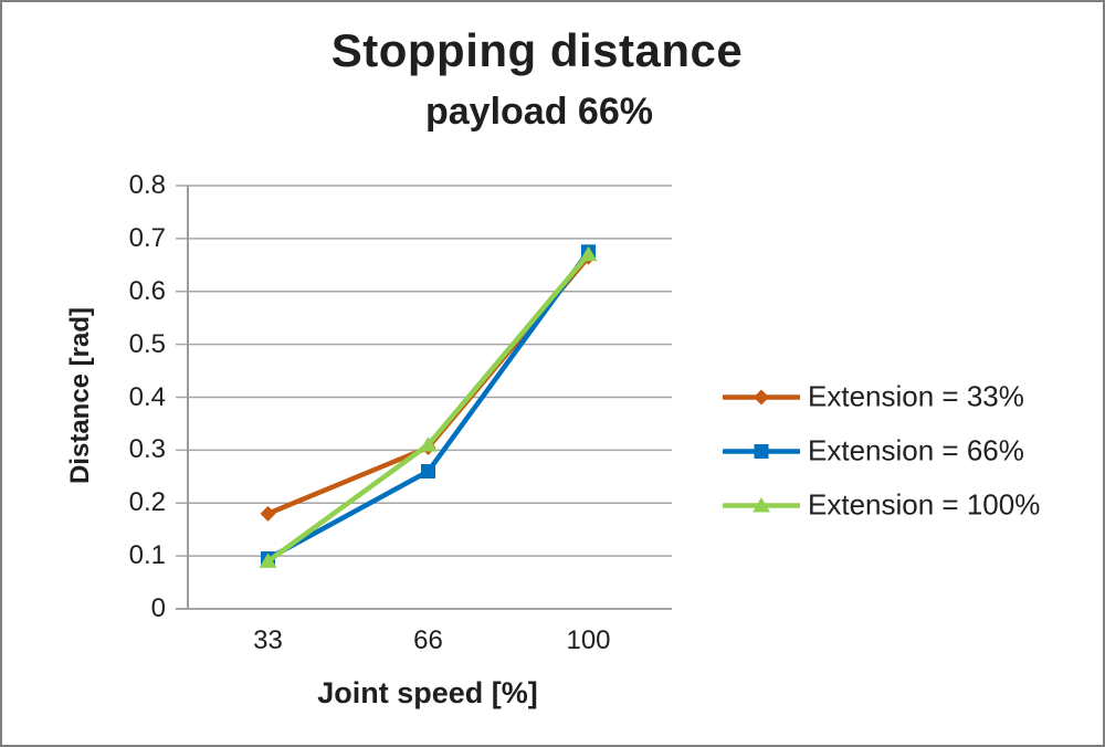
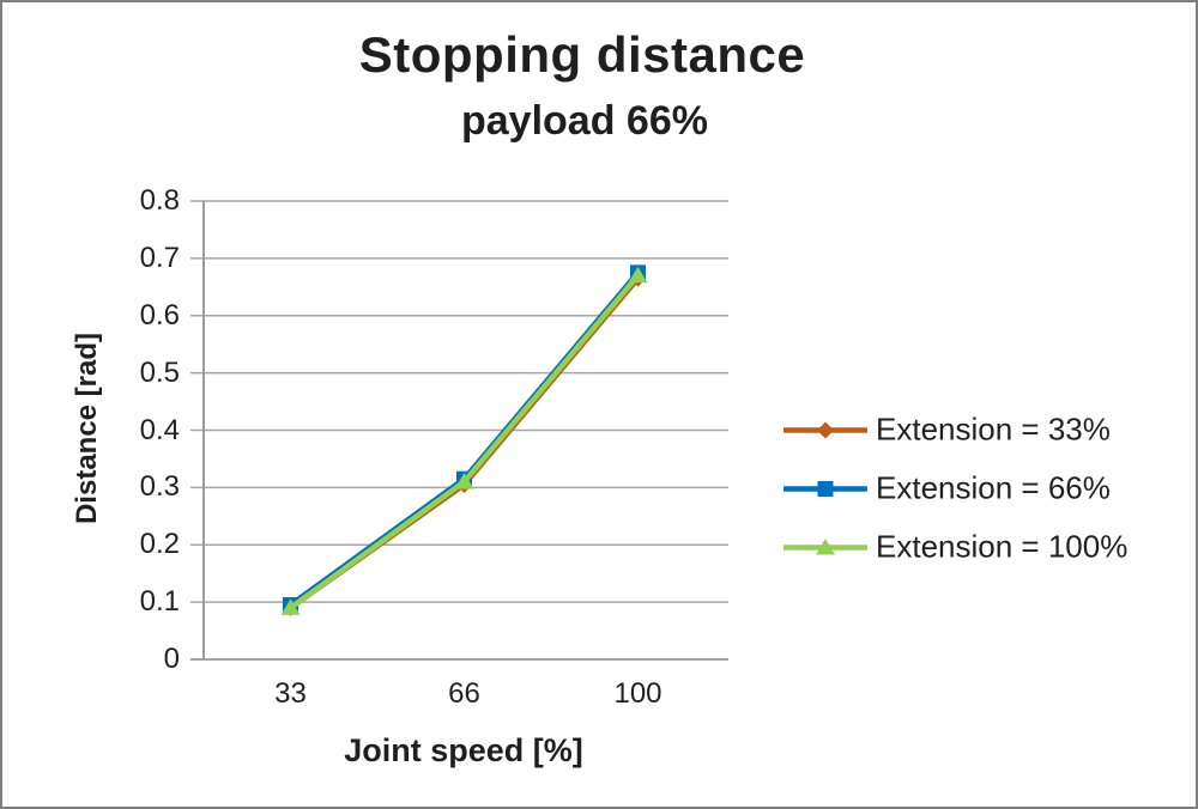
Extension = 33%/33: 0.18 -> 0.09
Extension = 66%/66: 0.26 -> 0.32
